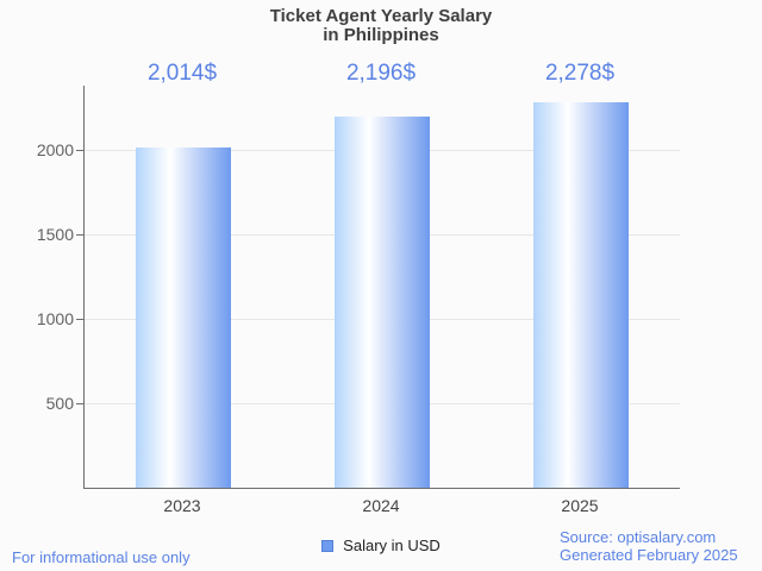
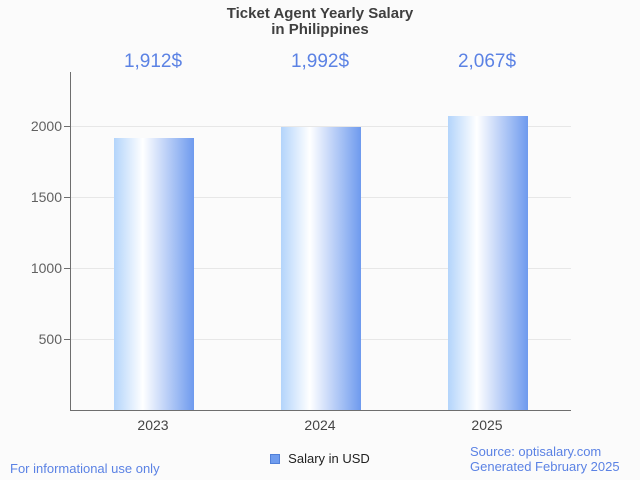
2023: 2,014 -> 1,912
2024: 2,196 -> 1,992
2025: 2,278 -> 2,067
